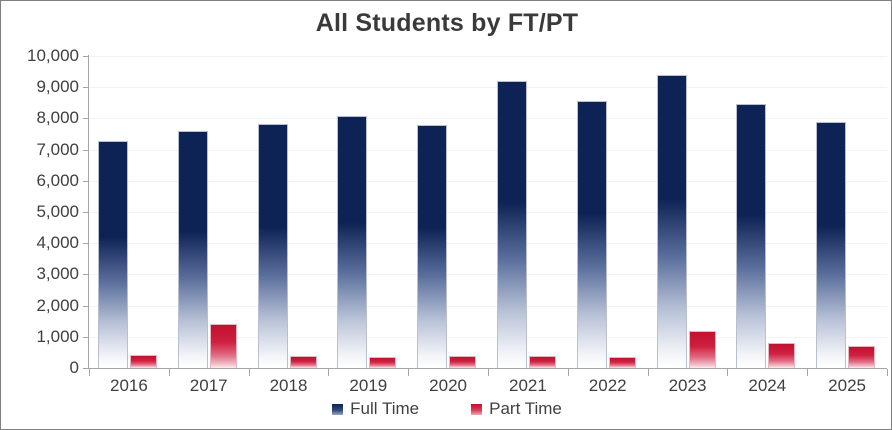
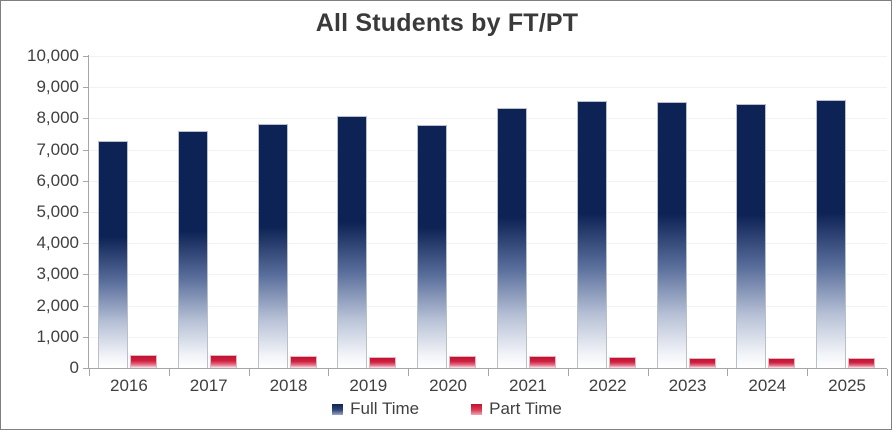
Part Time/2017: 1400 -> 400
Full Time/2021: 9200 -> 8300
Full Time/2023: 9400 -> 8500
Part Time/2023: 1200 -> 300
Part Time/2024: 800 -> 300
Full Time/2025: 7900 -> 8600
Part Time/2025: 700 -> 300
